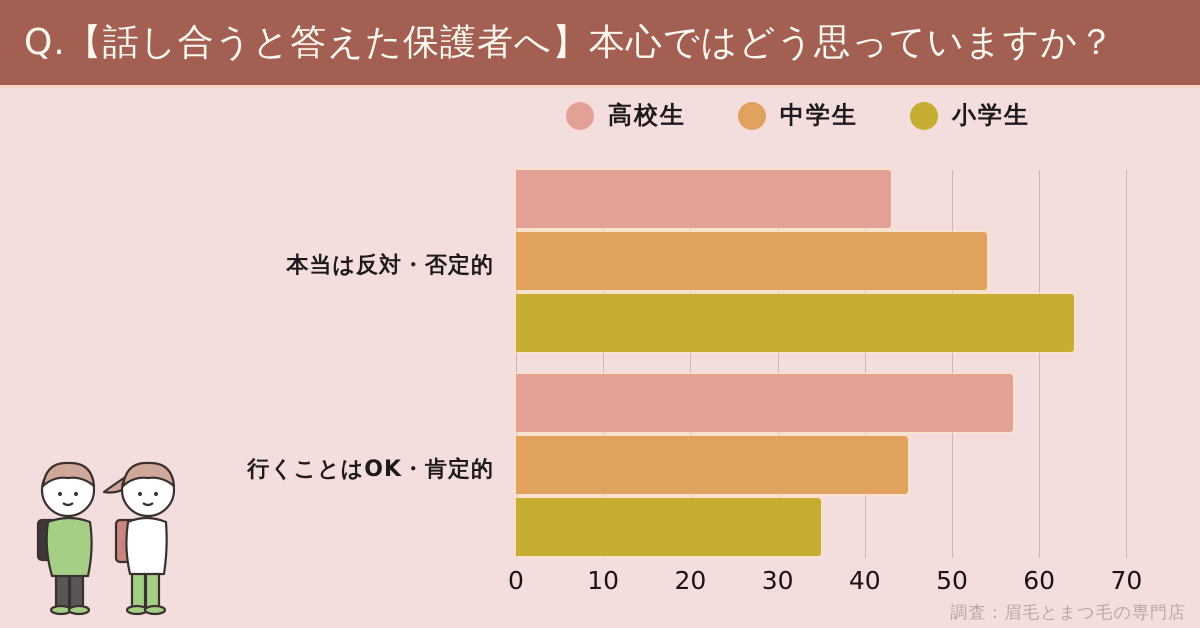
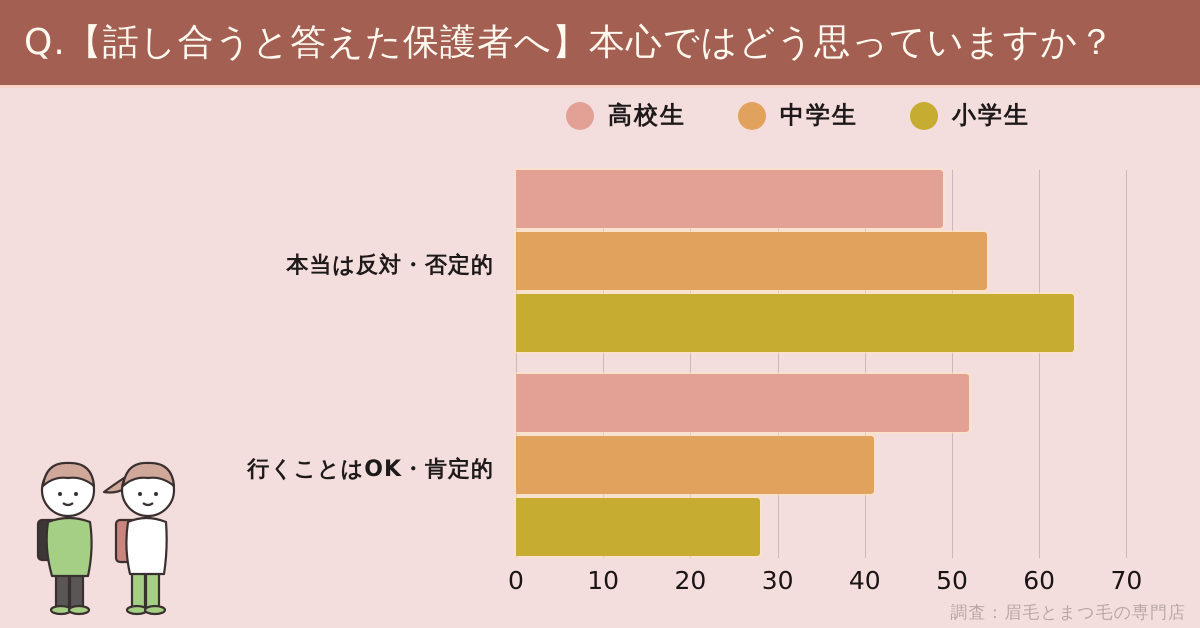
高校生/本当は反対・否定的: 43 -> 49
高校生/行くことはOK・肯定的: 57 -> 52
中学生/行くことはOK・肯定的: 45 -> 41
小学生/行くことはOK・肯定的: 35 -> 28
